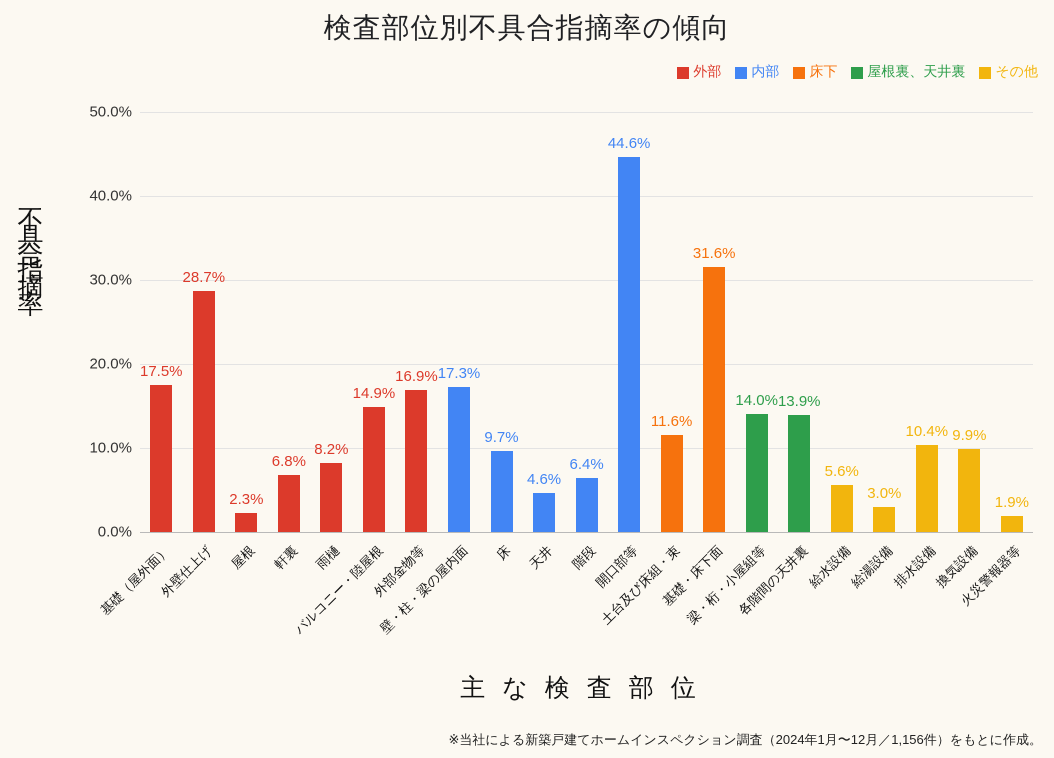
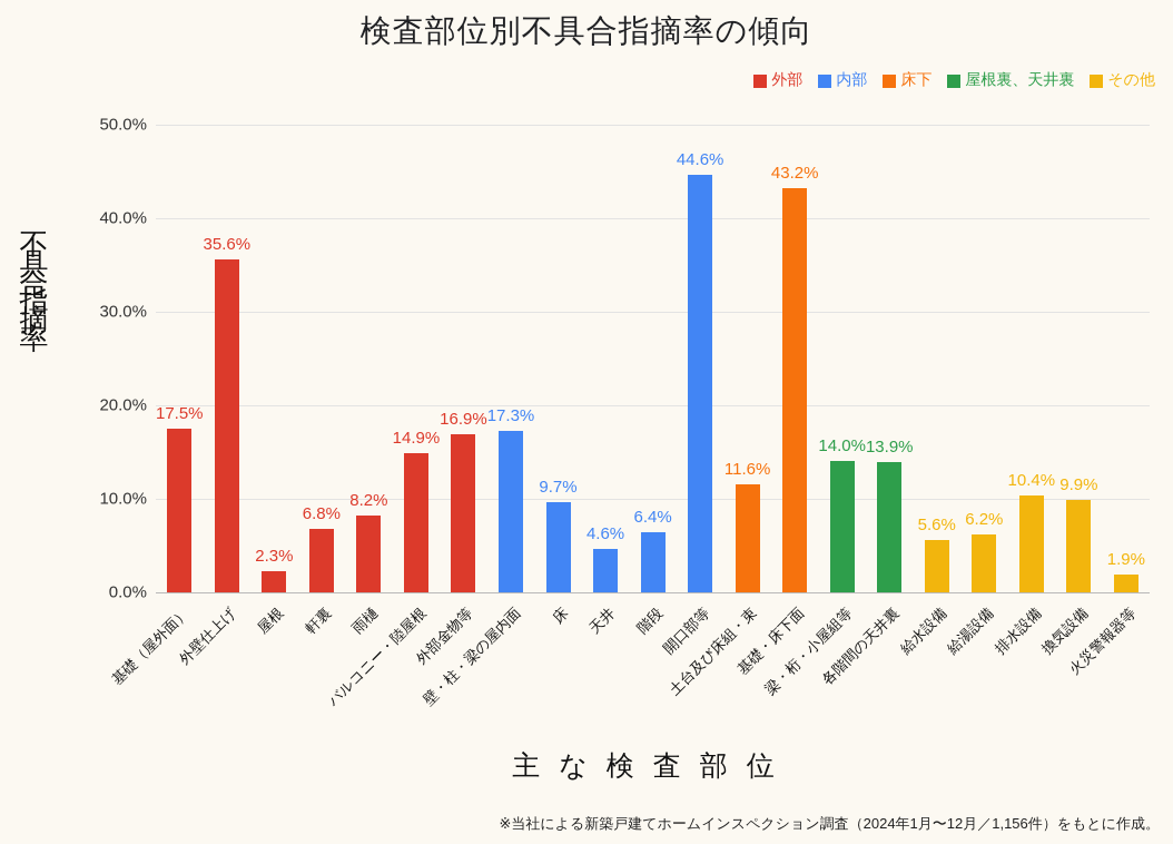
外壁仕上げ: 28.7% -> 35.6%
基礎・床下面: 31.6% -> 43.2%
給湯設備: 3.0% -> 6.2%
